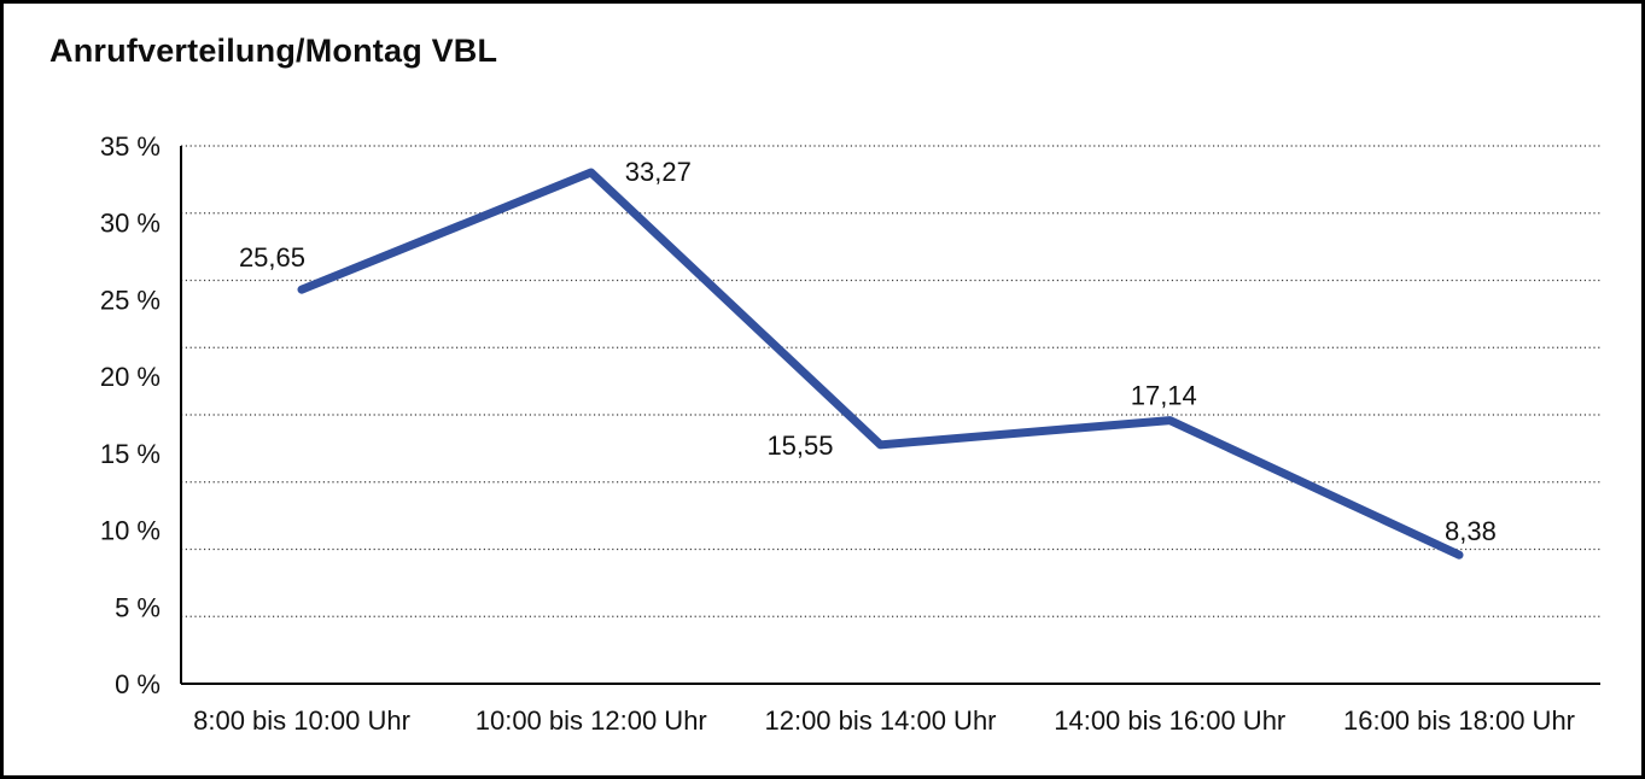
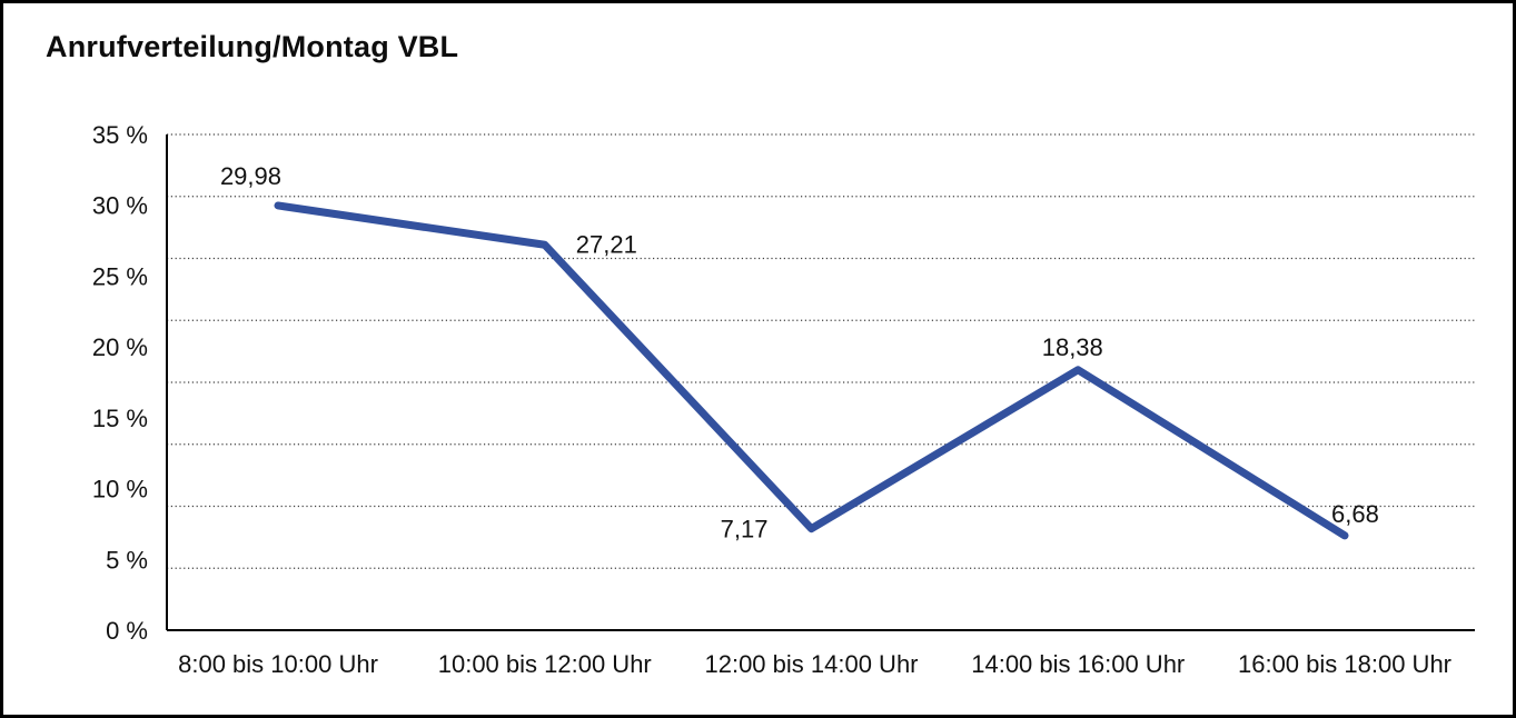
8:00 bis 10:00 Uhr: 25,65 -> 29,98
10:00 bis 12:00 Uhr: 33,27 -> 27,21
12:00 bis 14:00 Uhr: 15,55 -> 7,17
14:00 bis 16:00 Uhr: 17,14 -> 18,38
16:00 bis 18:00 Uhr: 8,38 -> 6,68
